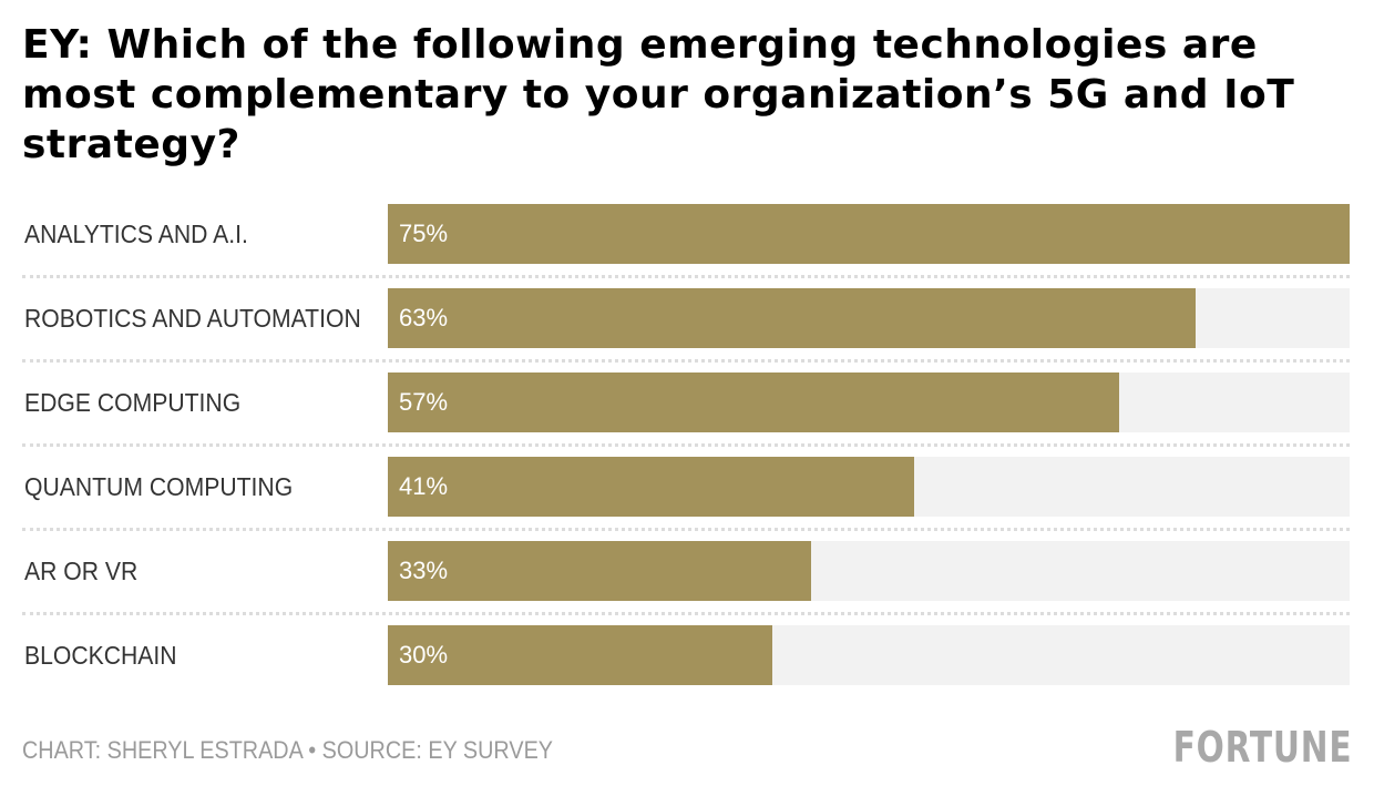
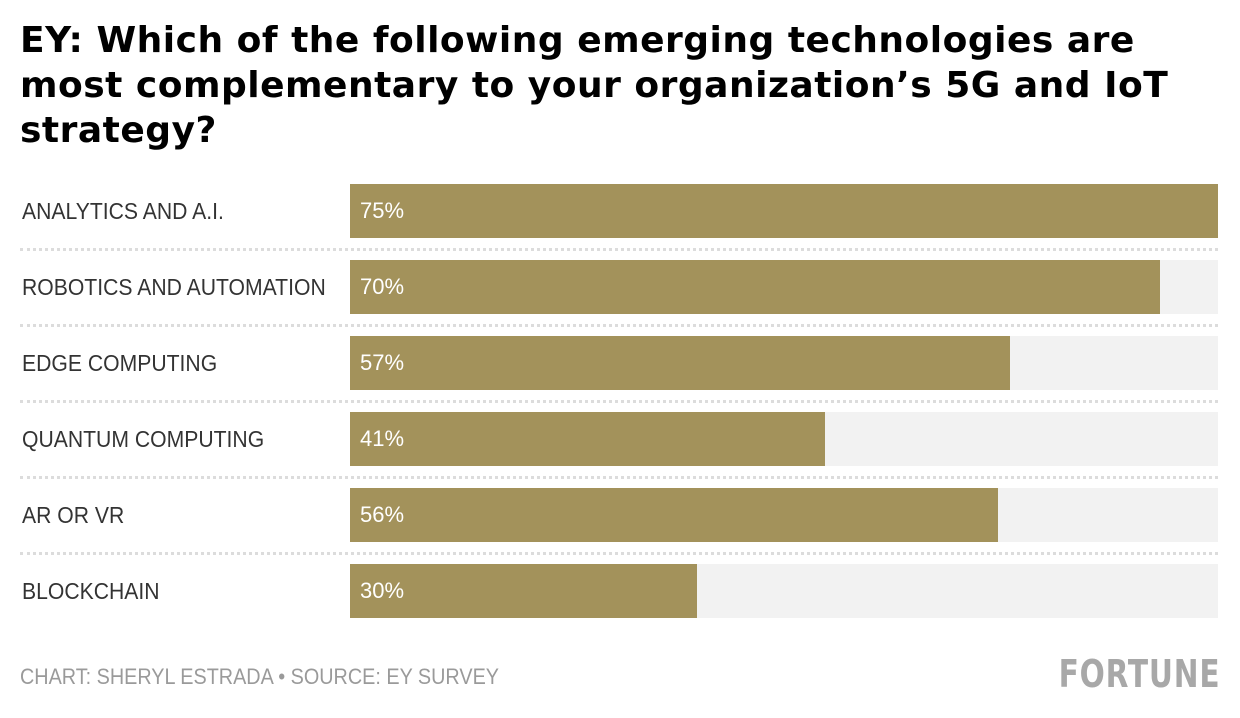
ROBOTICS AND AUTOMATION: 63% -> 70%
AR OR VR: 33% -> 56%
